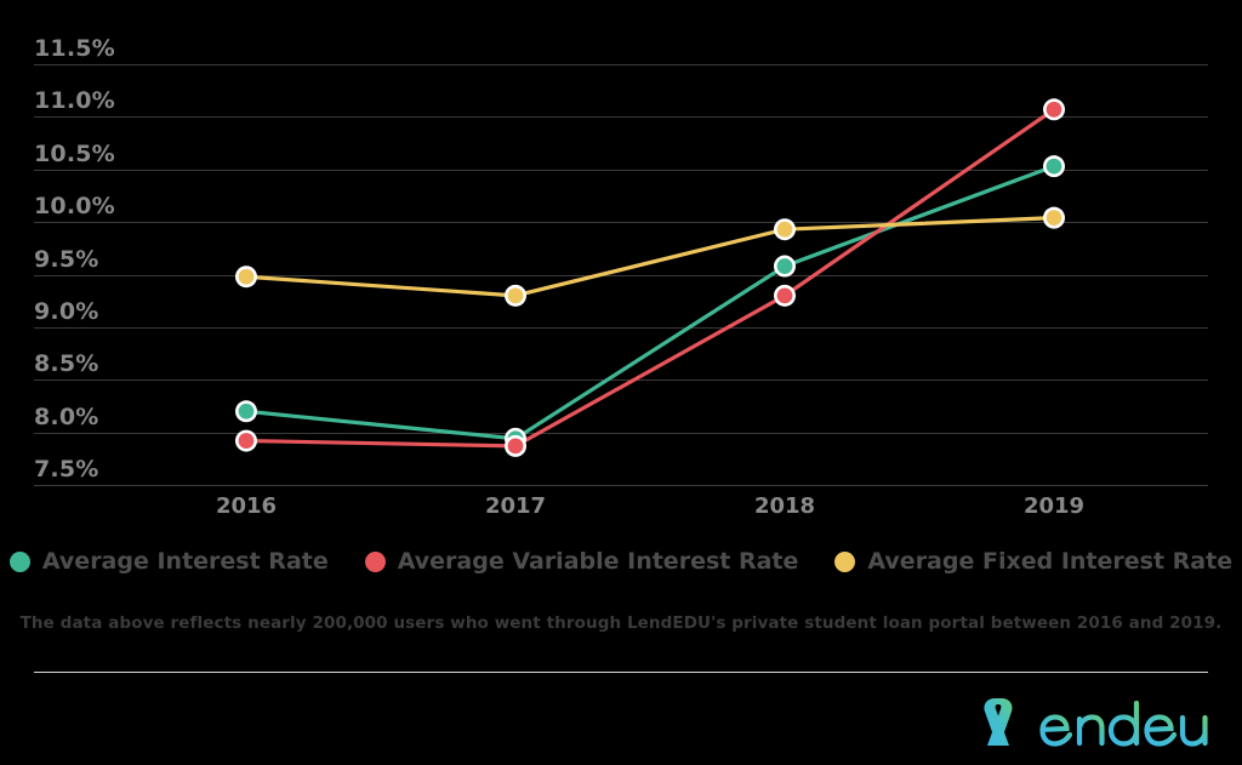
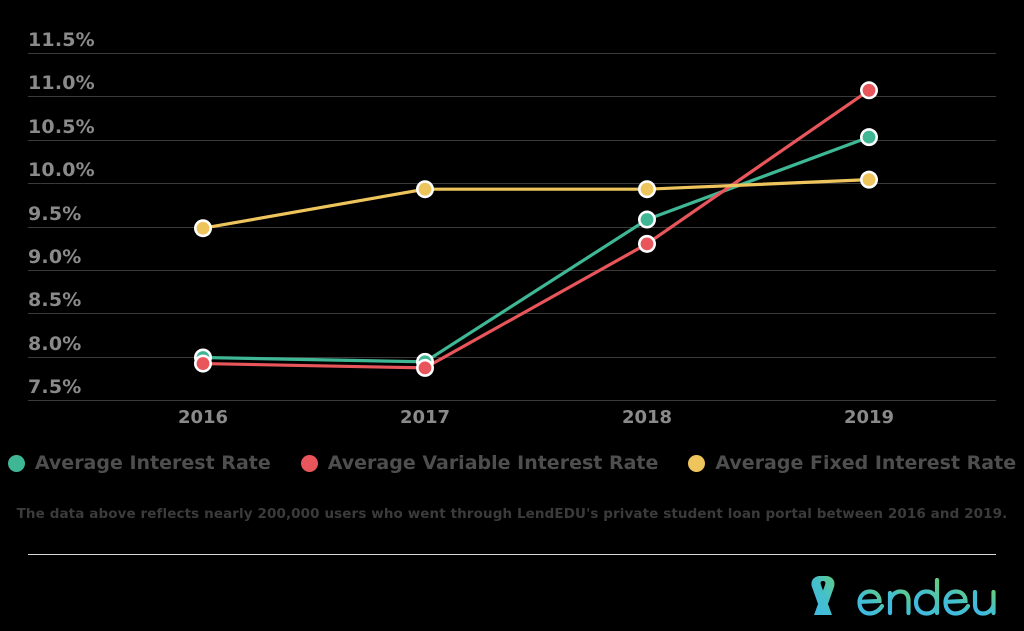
Average Interest Rate/2016: 8.2% -> 8.0%
Average Fixed Interest Rate/2017: 9.3% -> 9.9%
